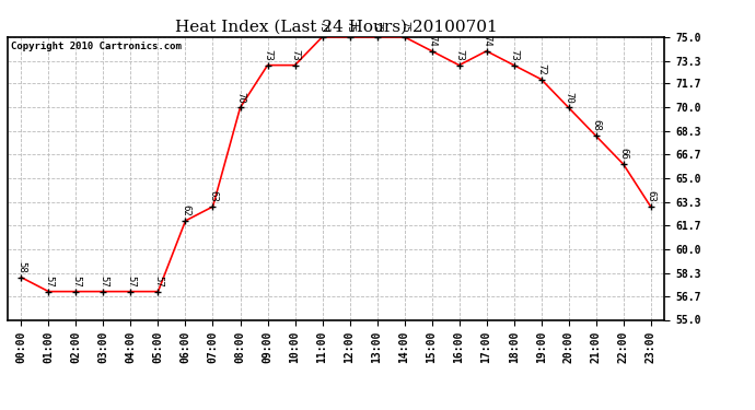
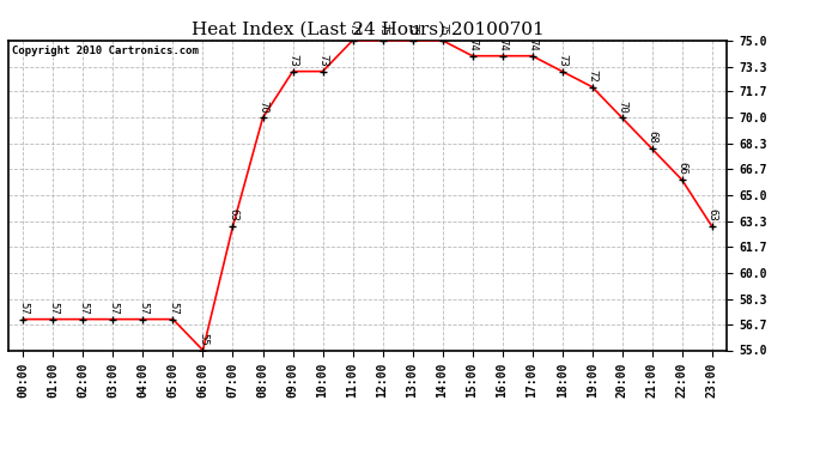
00:00: 58 -> 57
06:00: 62 -> 55
16:00: 73 -> 74
